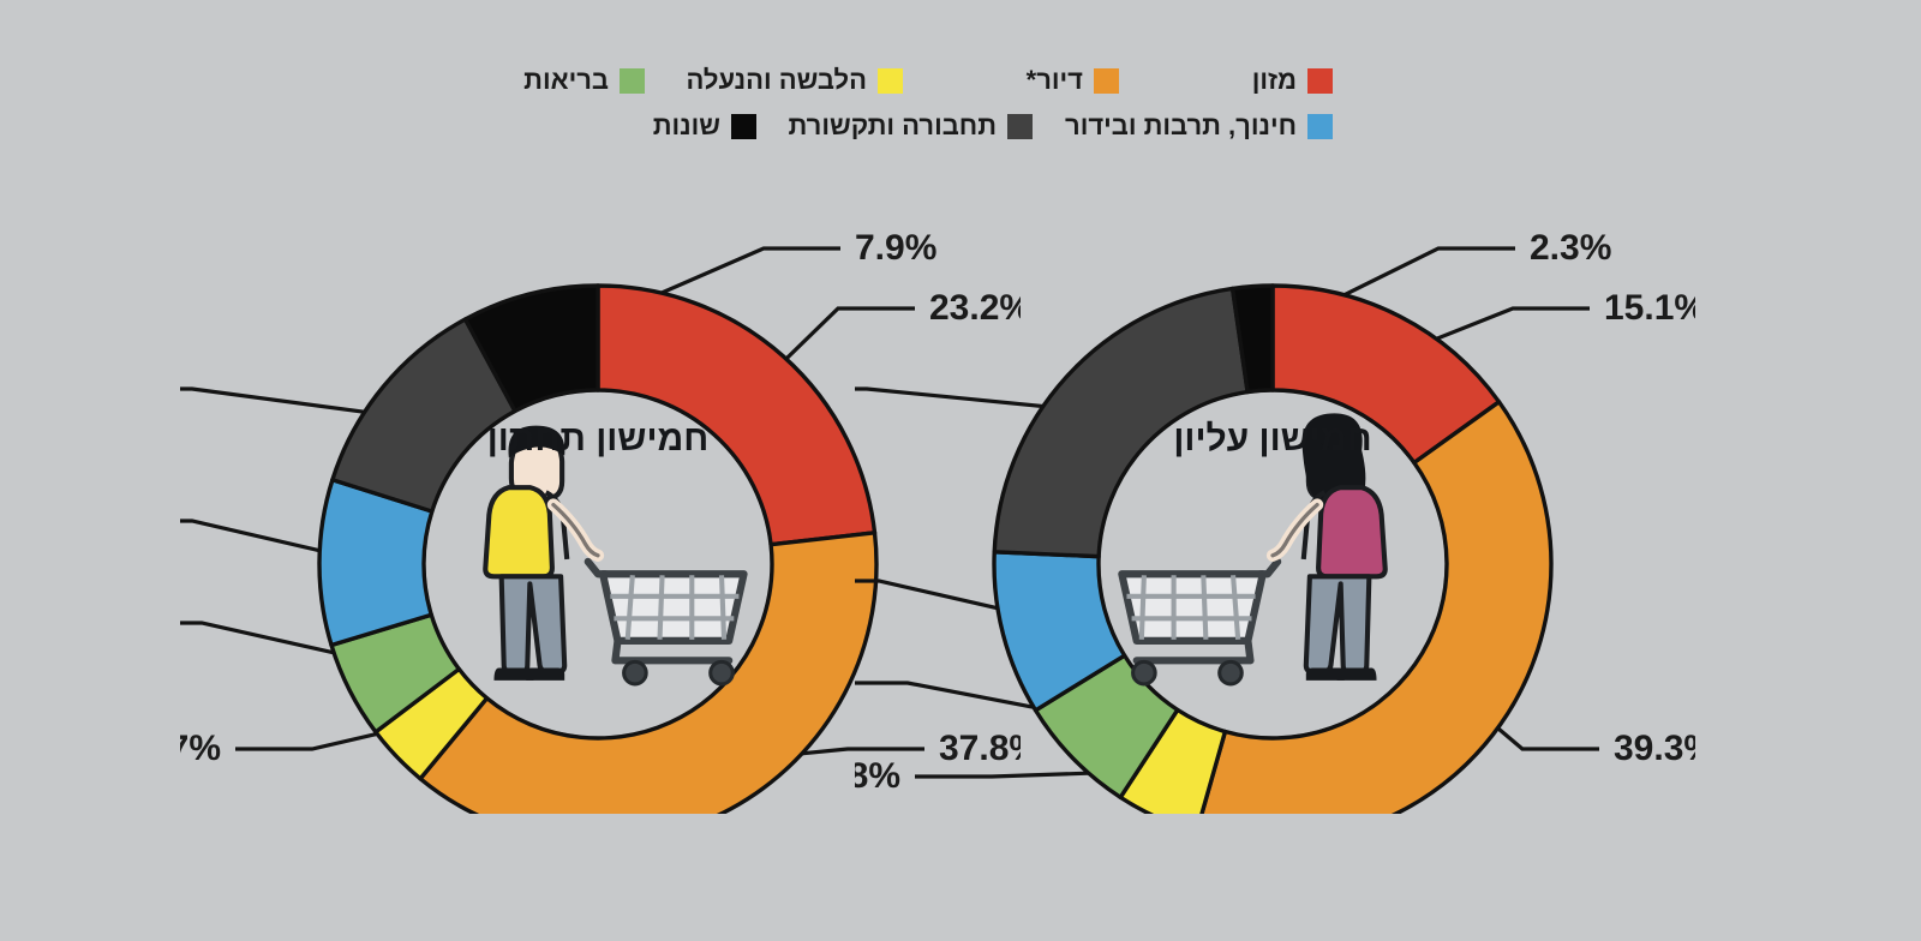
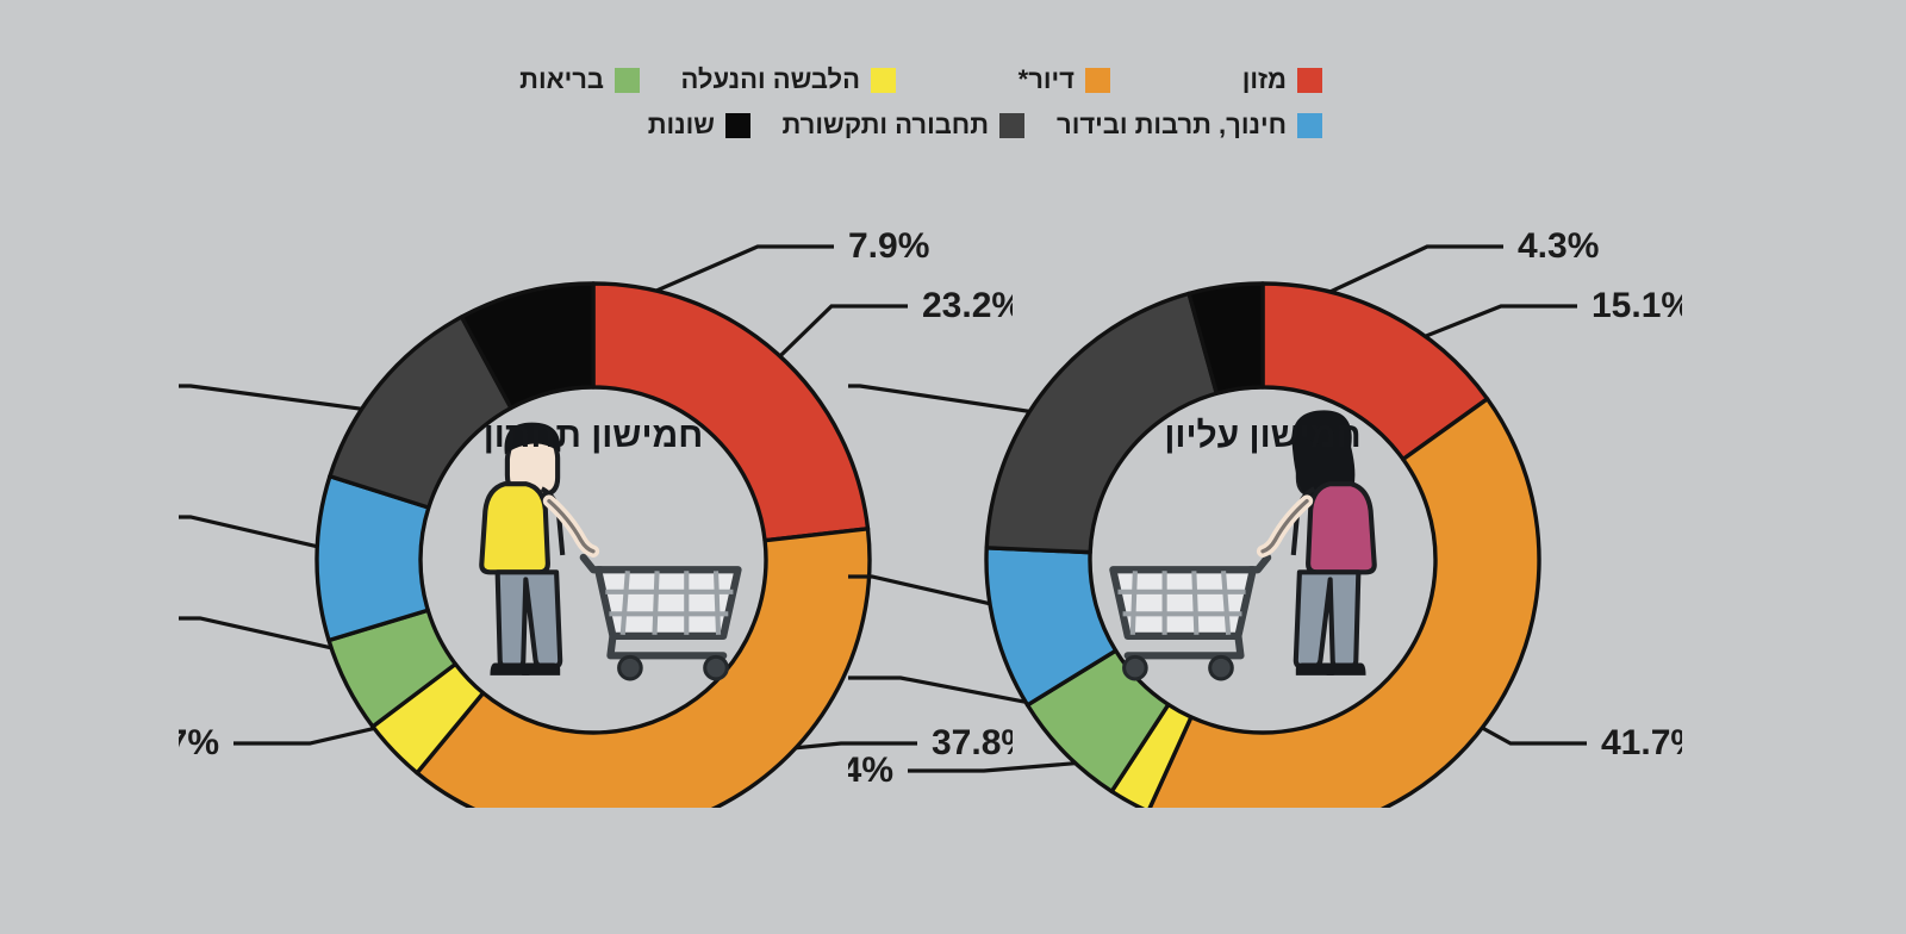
חמישון עליון/דיור*: 39.3% -> 41.7%
חמישון עליון/הלבשה והנעלה: 4.8% -> 2.4%
חמישון עליון/תחבורה ותקשורת: 22% -> 20%
חמישון עליון/שונות: 2.3% -> 4.3%
